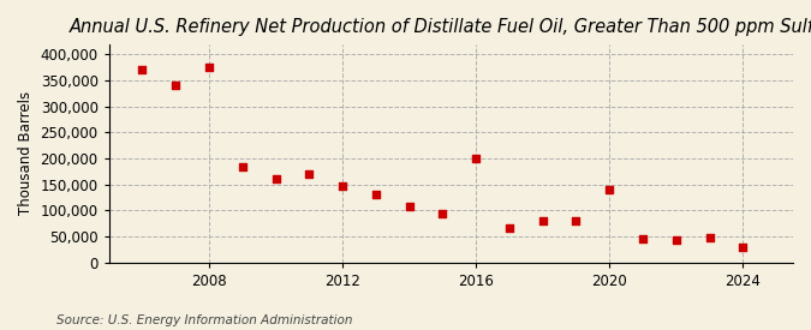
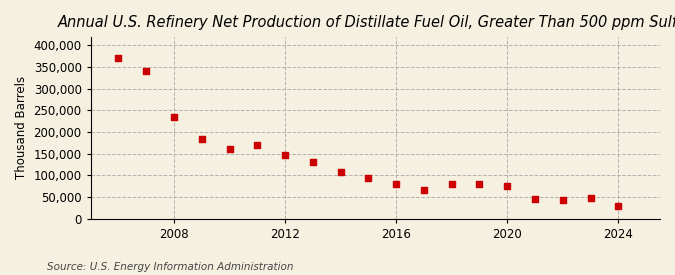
2008: 375,000 -> 235,000
2016: 200,000 -> 80,000
2020: 140,000 -> 75,000
